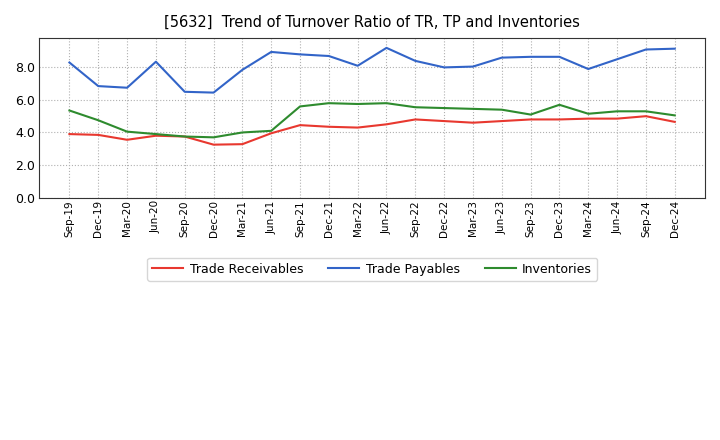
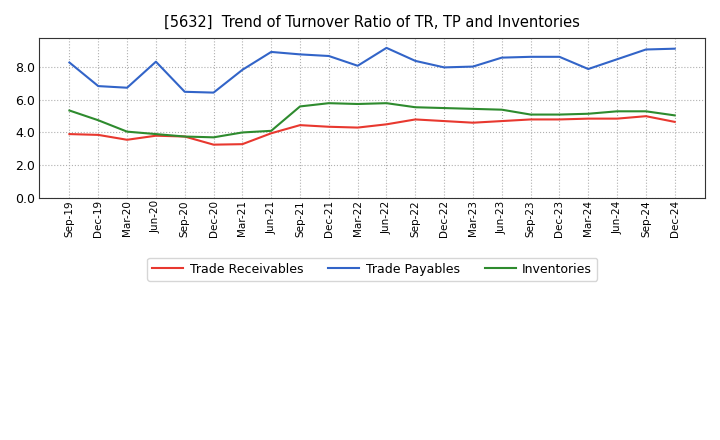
Inventories/Dec-23: 5.7 -> 5.1
